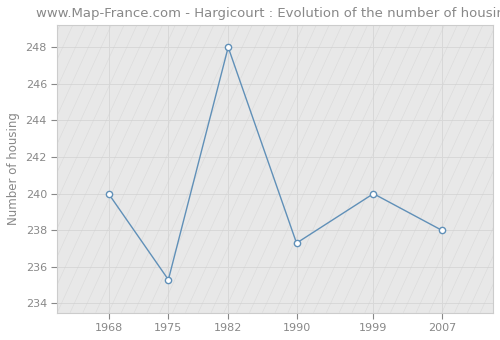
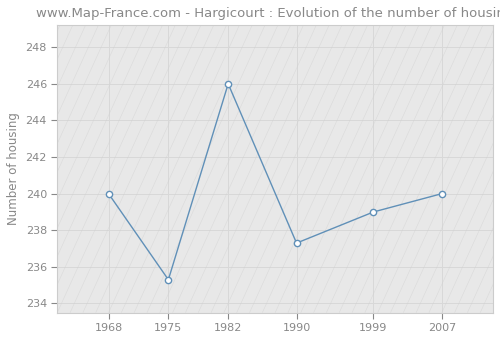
1982: 248.0 -> 246.0
1999: 240.0 -> 239.0
2007: 238.0 -> 240.0
